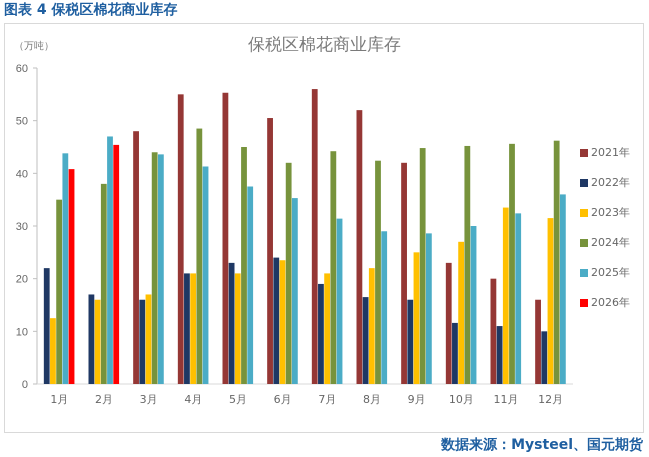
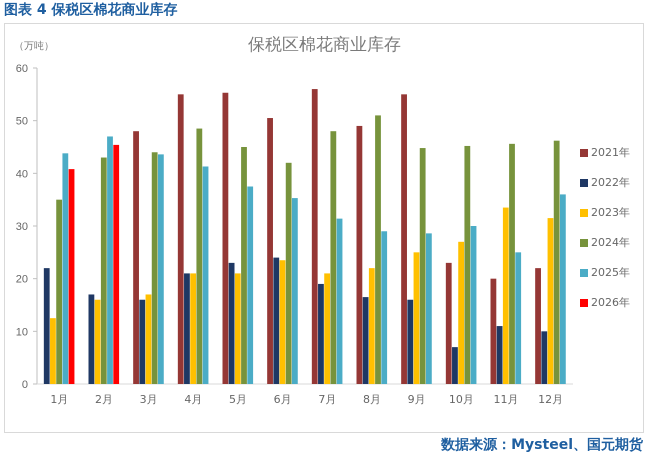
2024年/2月: 38 -> 43
2024年/7月: 44 -> 48
2021年/8月: 52 -> 49
2024年/8月: 42 -> 51
2021年/9月: 42 -> 55
2022年/10月: 12 -> 7
2025年/11月: 32 -> 25
2021年/12月: 16 -> 22
